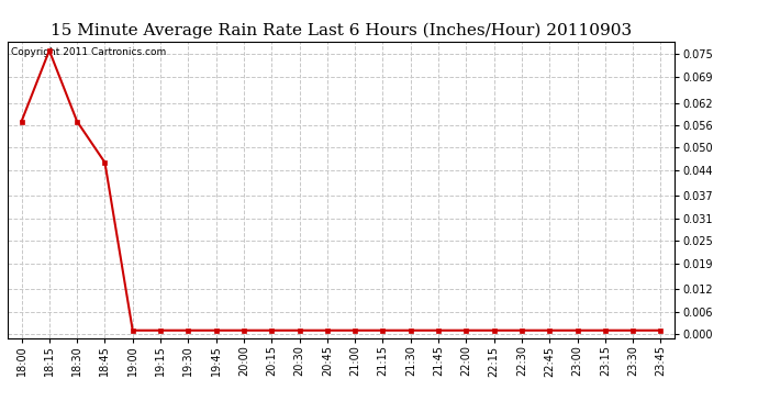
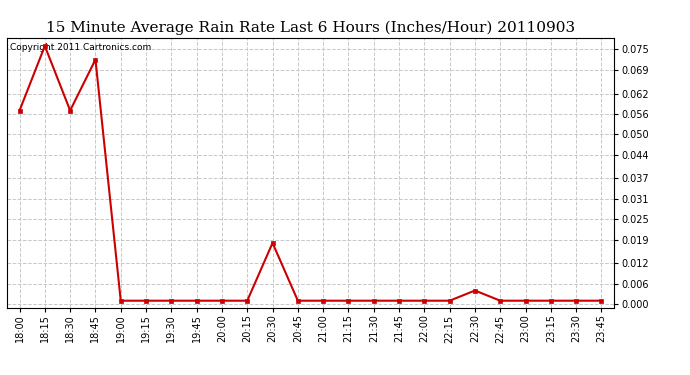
18:45: 0.046 -> 0.072
20:30: 0.001 -> 0.018
22:30: 0.001 -> 0.004
